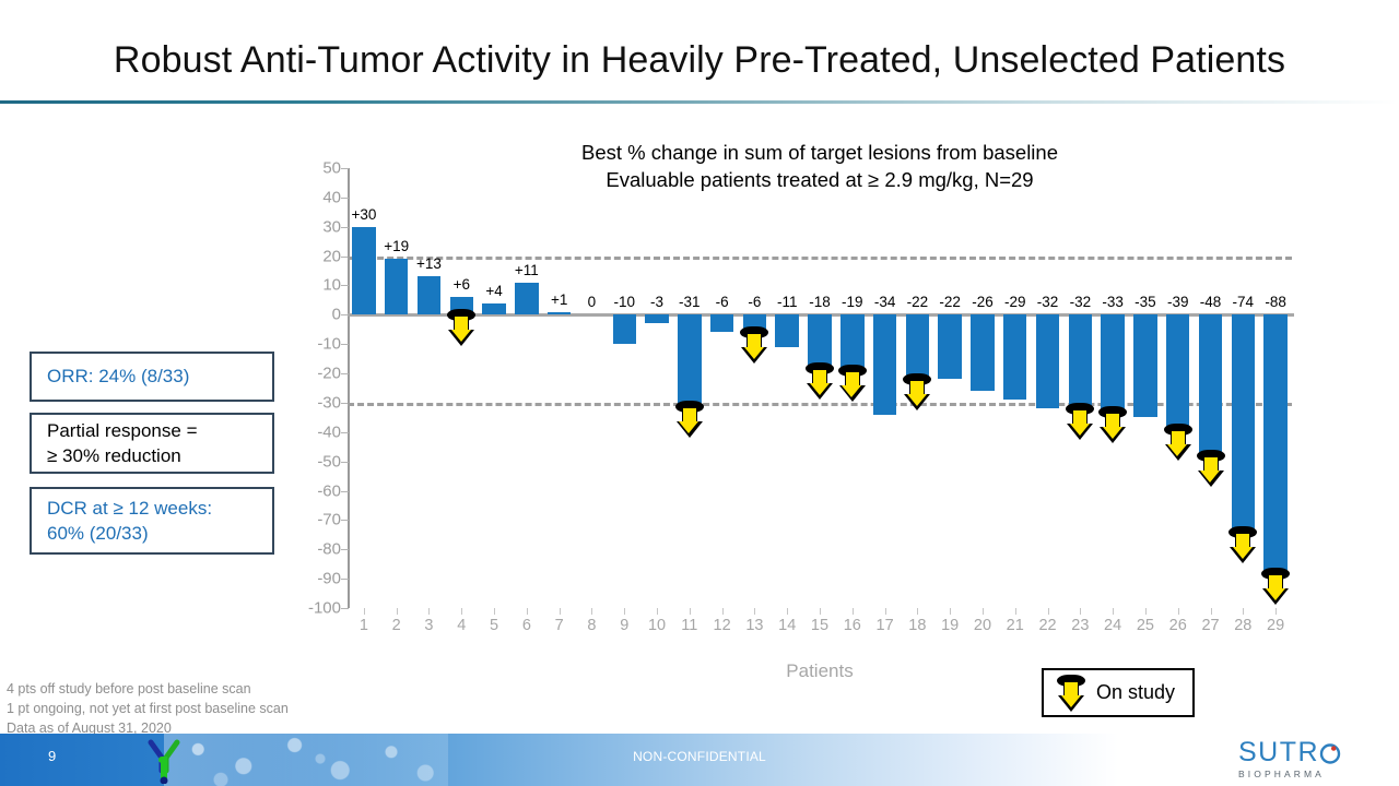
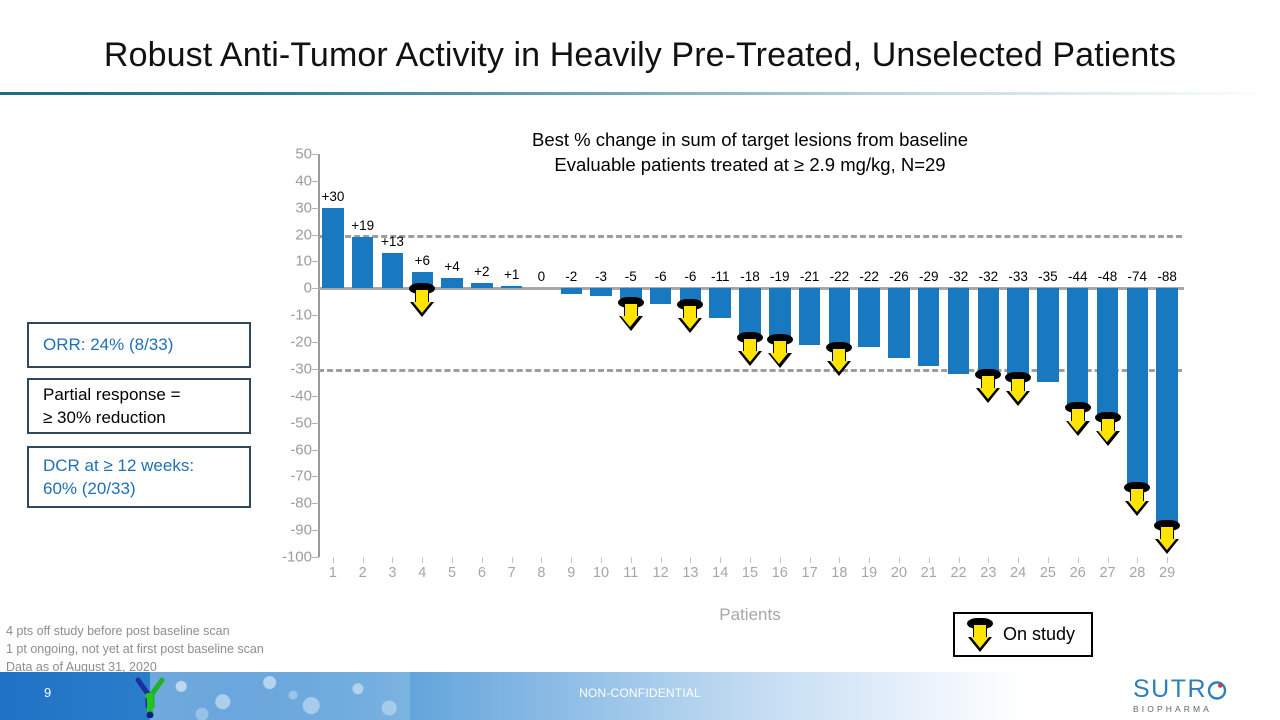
6: +11 -> +2
9: -10 -> -2
11: -31 -> -5
17: -34 -> -21
26: -39 -> -44
